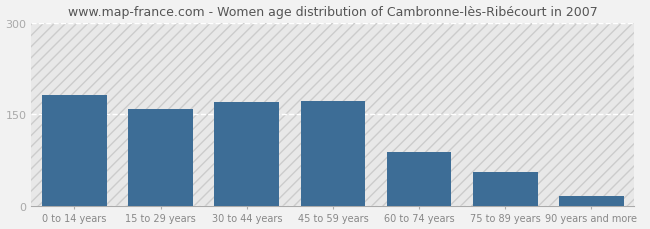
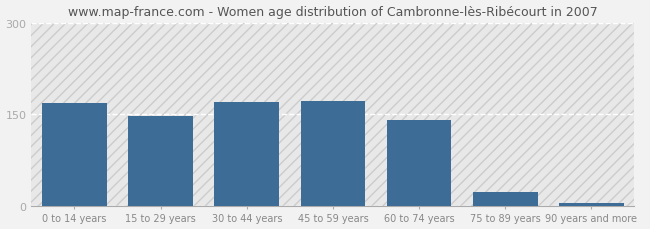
0 to 14 years: 182 -> 168
15 to 29 years: 158 -> 148
60 to 74 years: 88 -> 140
75 to 89 years: 56 -> 22
90 years and more: 16 -> 4
